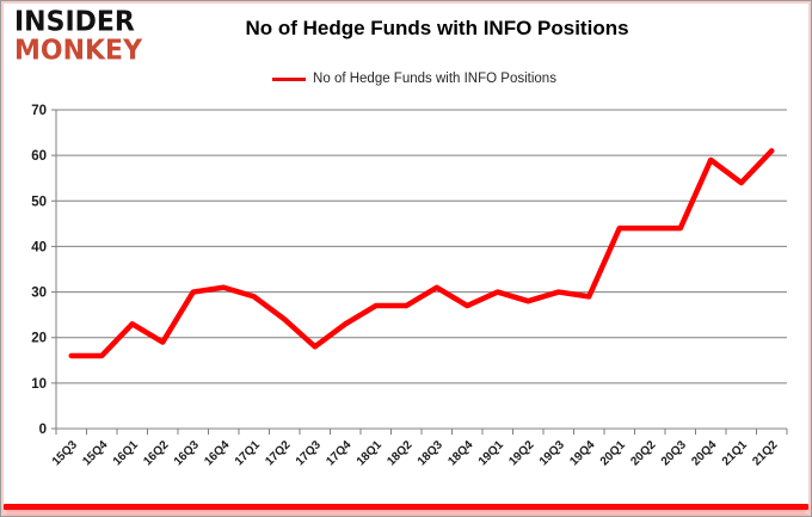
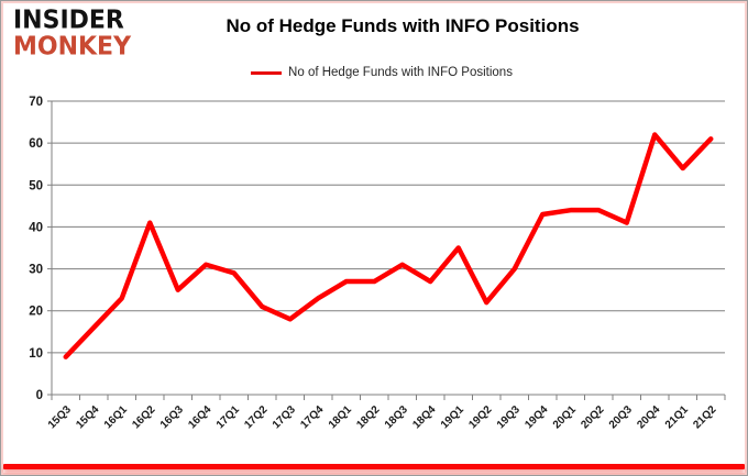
15Q3: 16 -> 9
16Q2: 19 -> 41
16Q3: 30 -> 25
17Q2: 24 -> 21
19Q1: 30 -> 35
19Q2: 28 -> 22
19Q4: 29 -> 43
20Q3: 44 -> 41
20Q4: 59 -> 62
